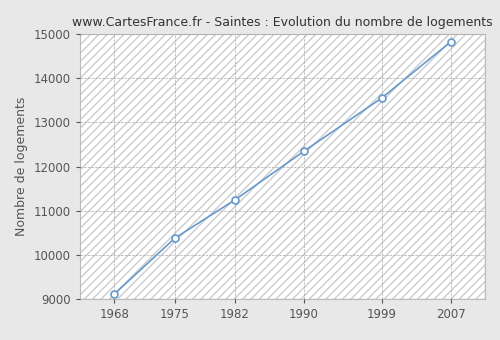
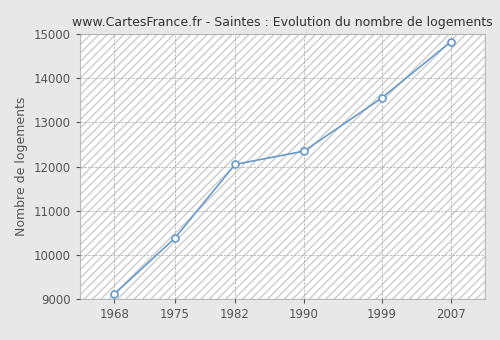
1982: 11250 -> 12050
